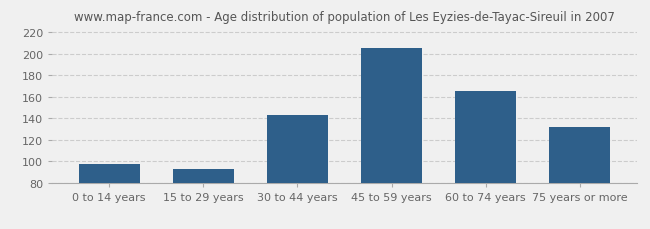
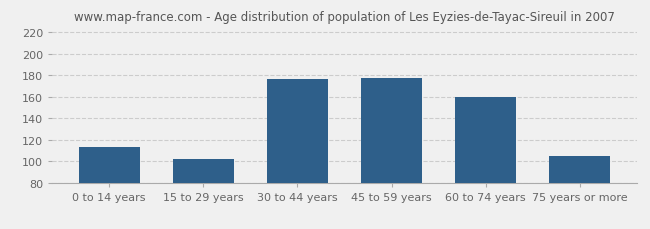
0 to 14 years: 98 -> 113
15 to 29 years: 93 -> 102
30 to 44 years: 143 -> 176
45 to 59 years: 205 -> 177
60 to 74 years: 165 -> 160
75 years or more: 132 -> 105
